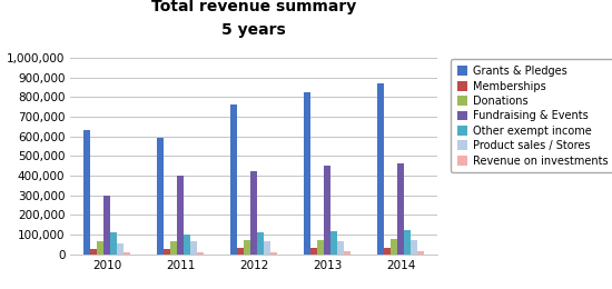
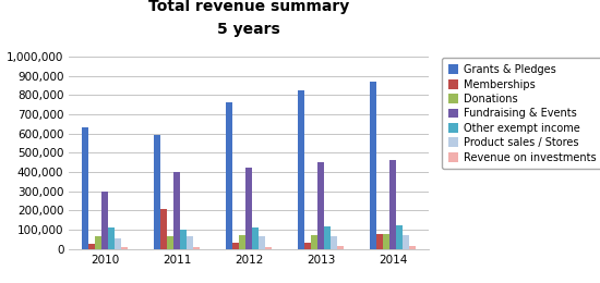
Memberships/2011: 20,000 -> 210,000
Memberships/2014: 40,000 -> 80,000
